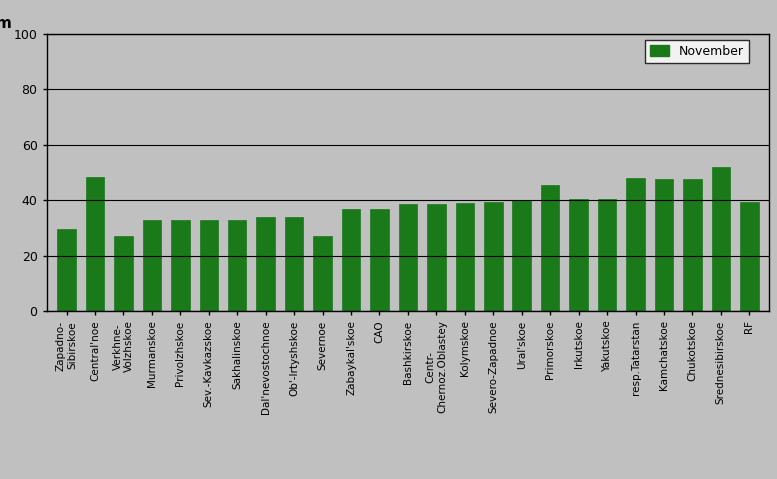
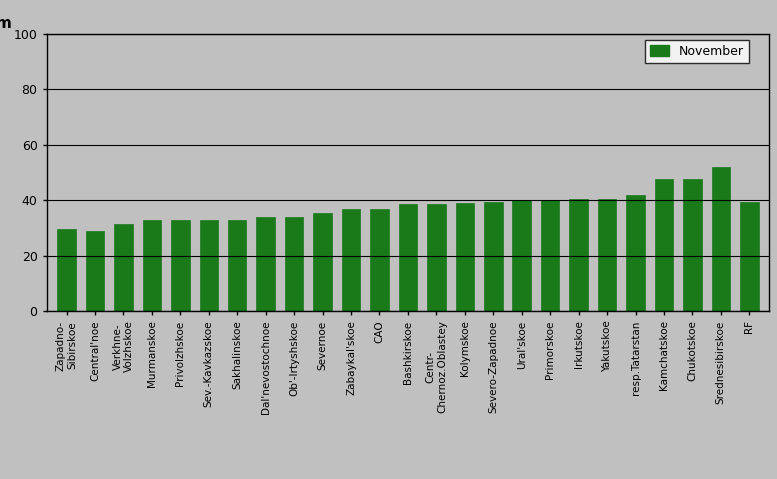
Central'noe: 48.5 -> 29.0
Verkhnе- Volzhskoe: 27.0 -> 31.5
Severnoe: 27.0 -> 35.5
Primorskoe: 45.5 -> 40.0
resp.Tatarstan: 48.0 -> 42.0
